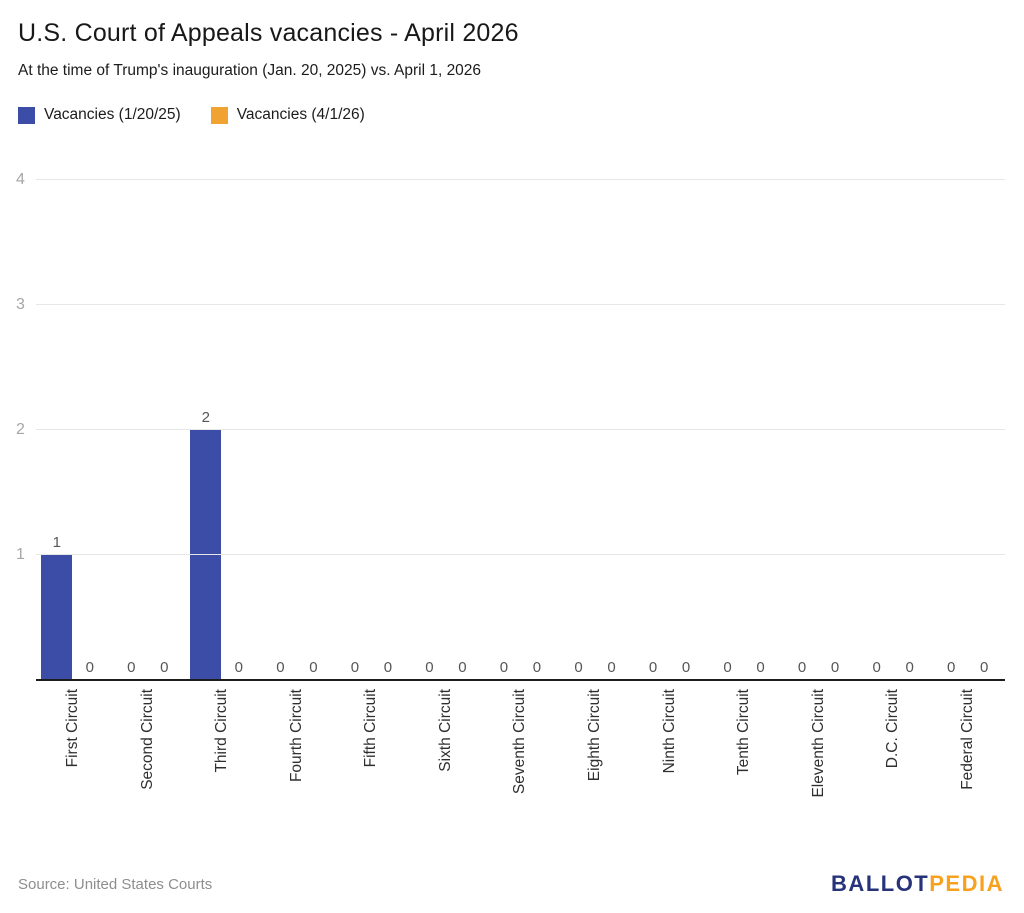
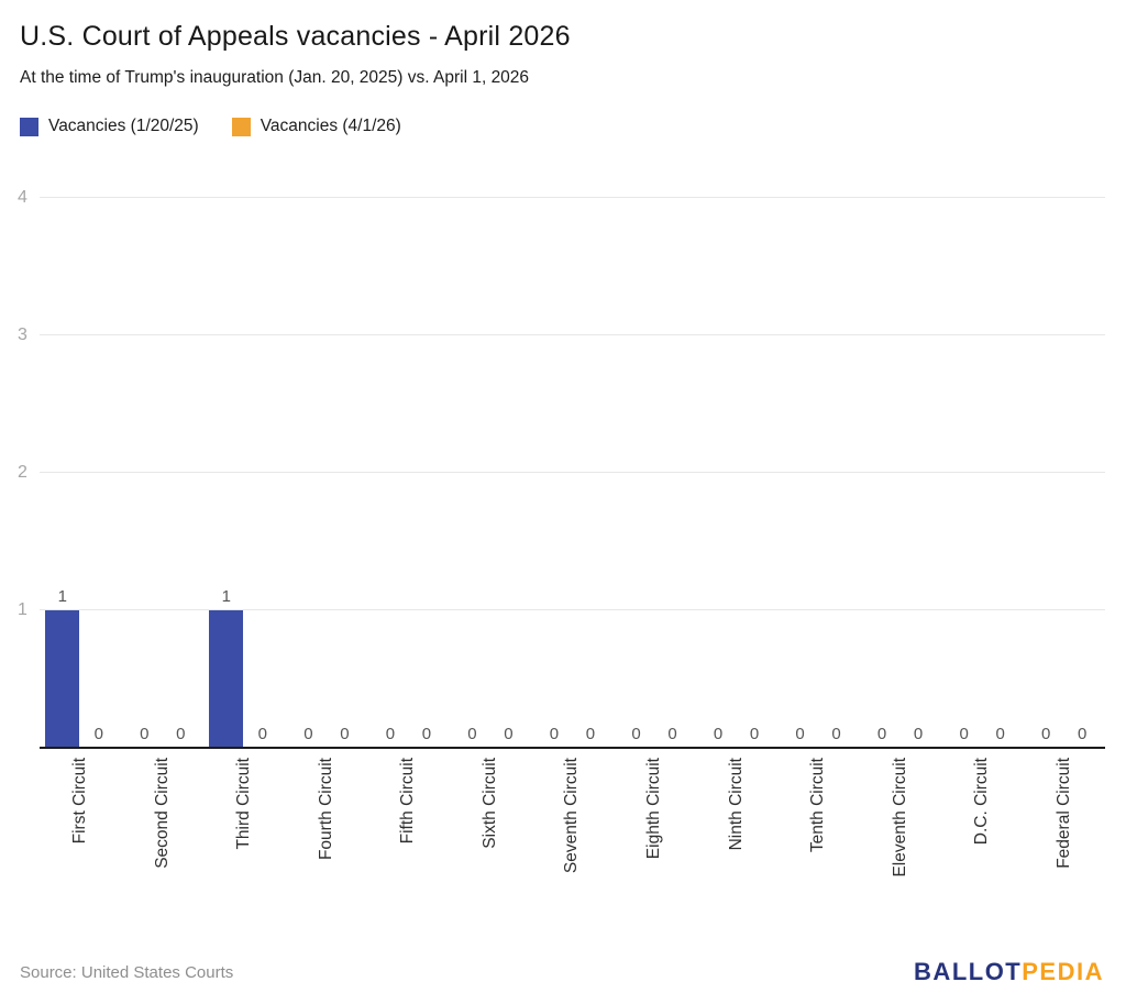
Vacancies (1/20/25)/Third Circuit: 2 -> 1
